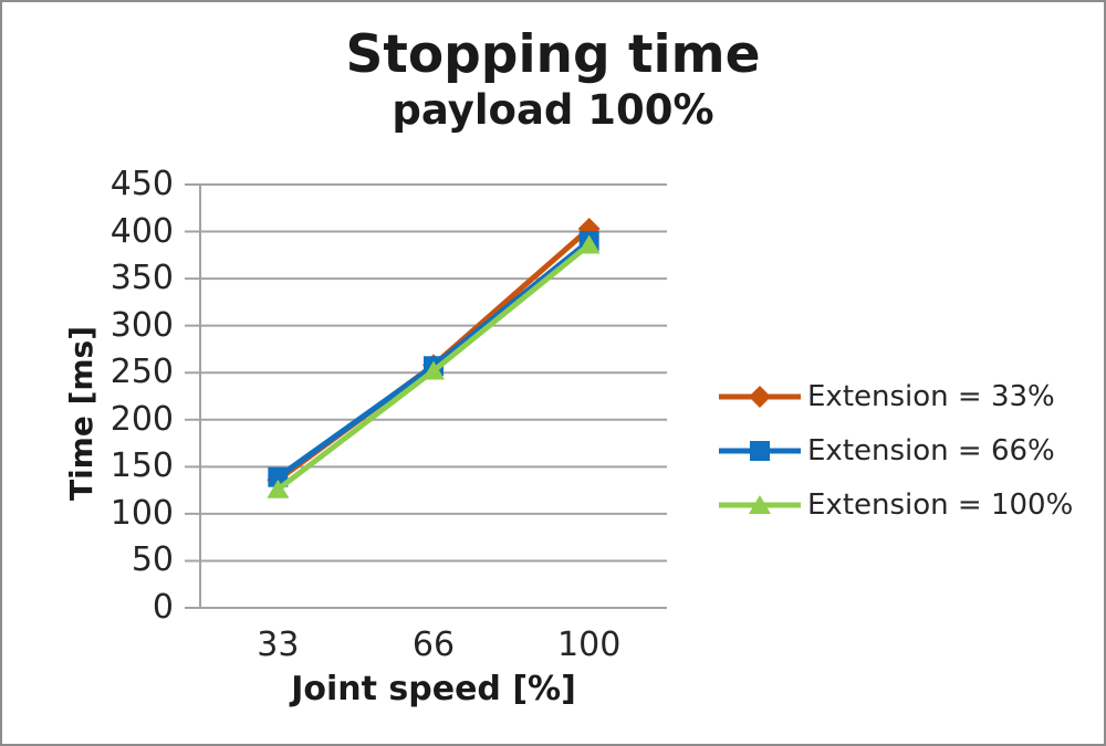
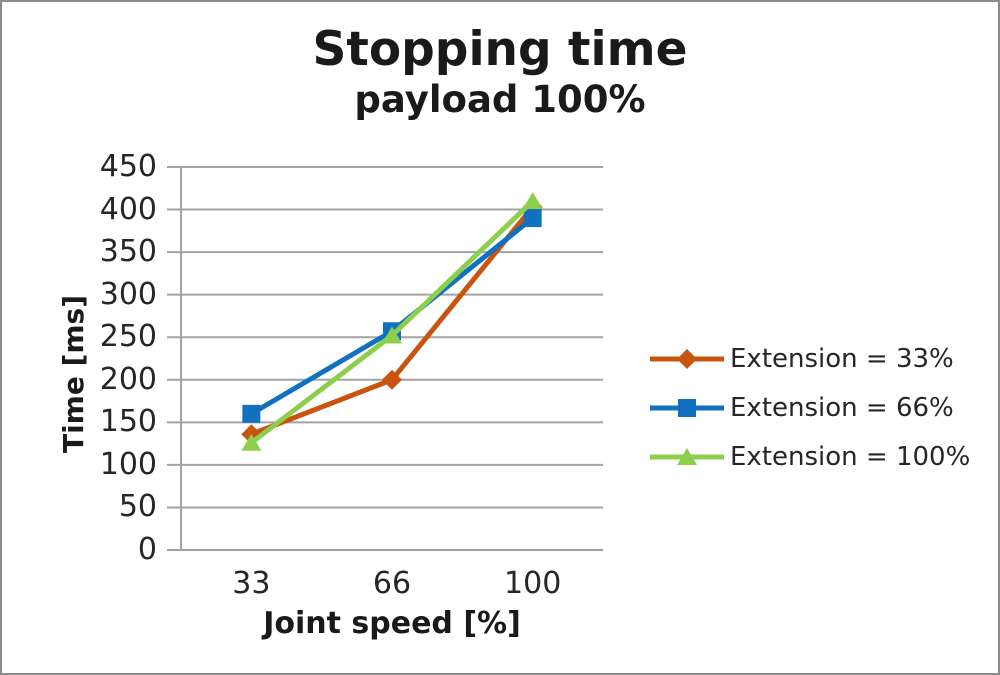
Extension = 66%/33: 140 -> 160
Extension = 33%/66: 260 -> 200
Extension = 100%/100: 390 -> 410
